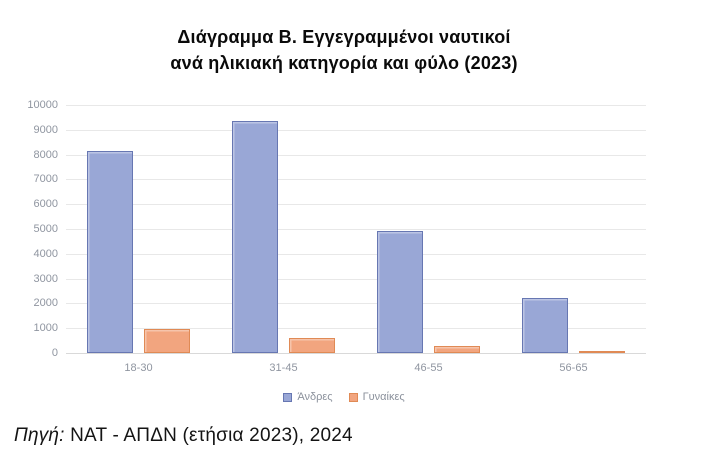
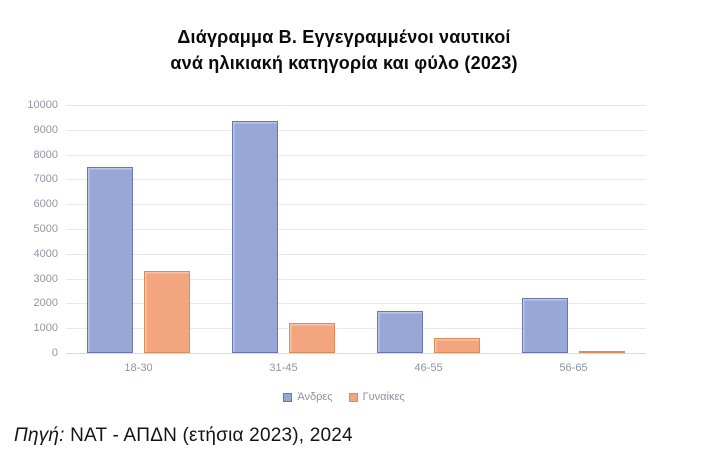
Άνδρες/18-30: 8200 -> 7500
Γυναίκες/18-30: 1000 -> 3300
Γυναίκες/31-45: 600 -> 1200
Άνδρες/46-55: 4900 -> 1700
Γυναίκες/46-55: 300 -> 600
